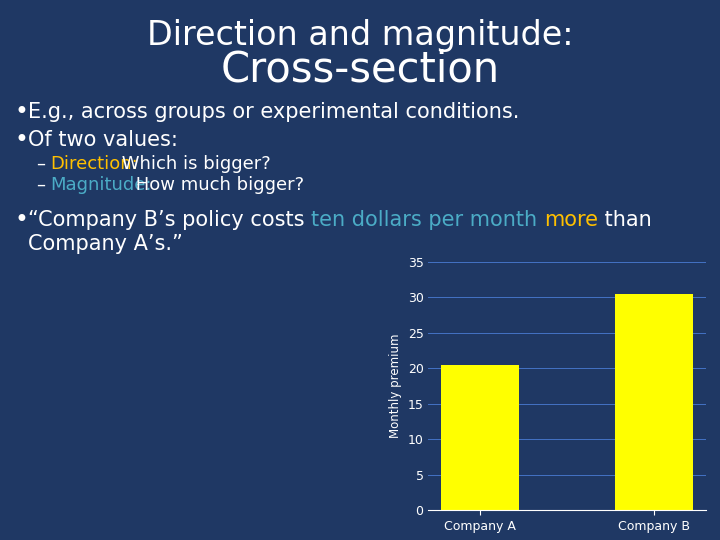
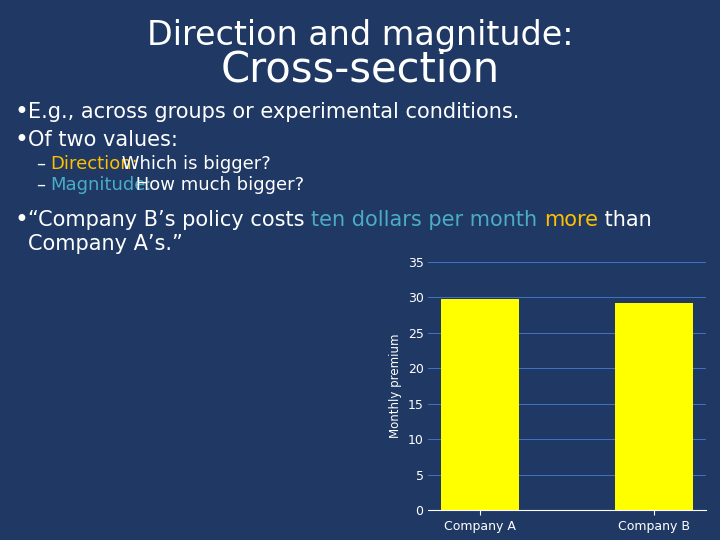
Company A: 20.5 -> 29.8
Company B: 30.5 -> 29.2
